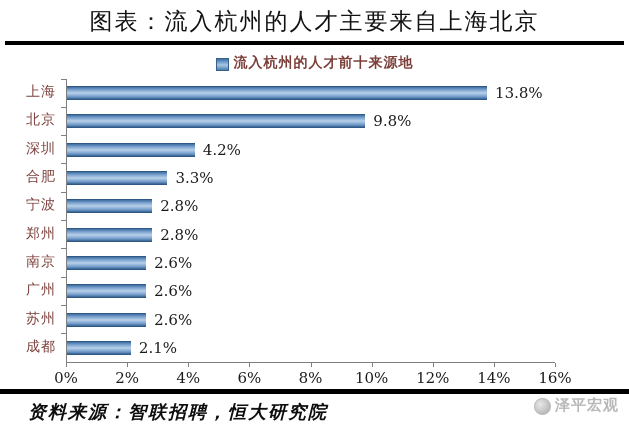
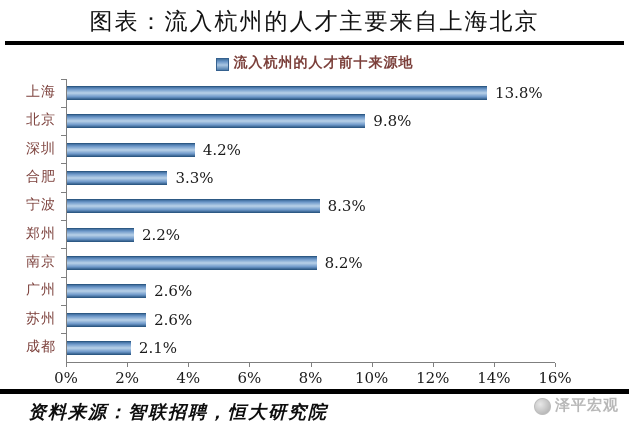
宁波: 2.8% -> 8.3%
郑州: 2.8% -> 2.2%
南京: 2.6% -> 8.2%
